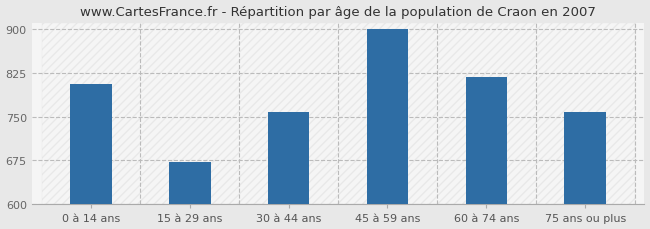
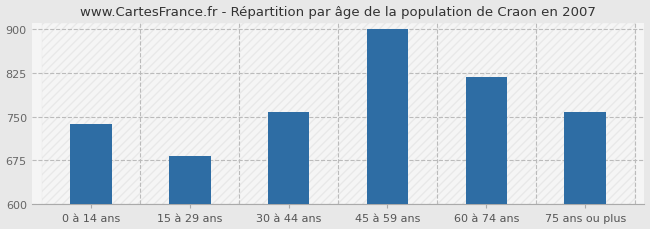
0 à 14 ans: 806 -> 737
15 à 29 ans: 672 -> 682
